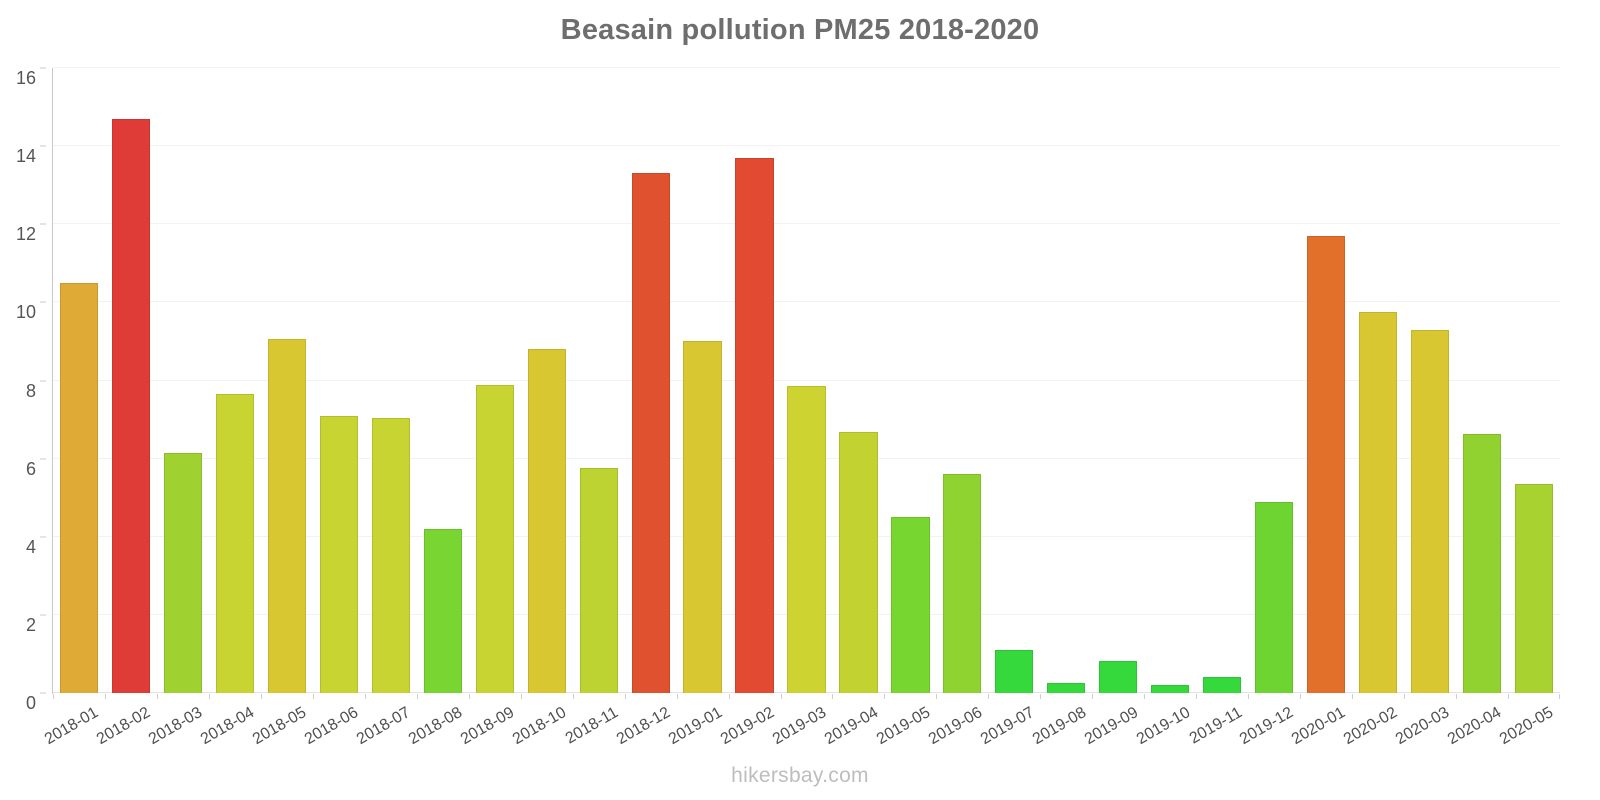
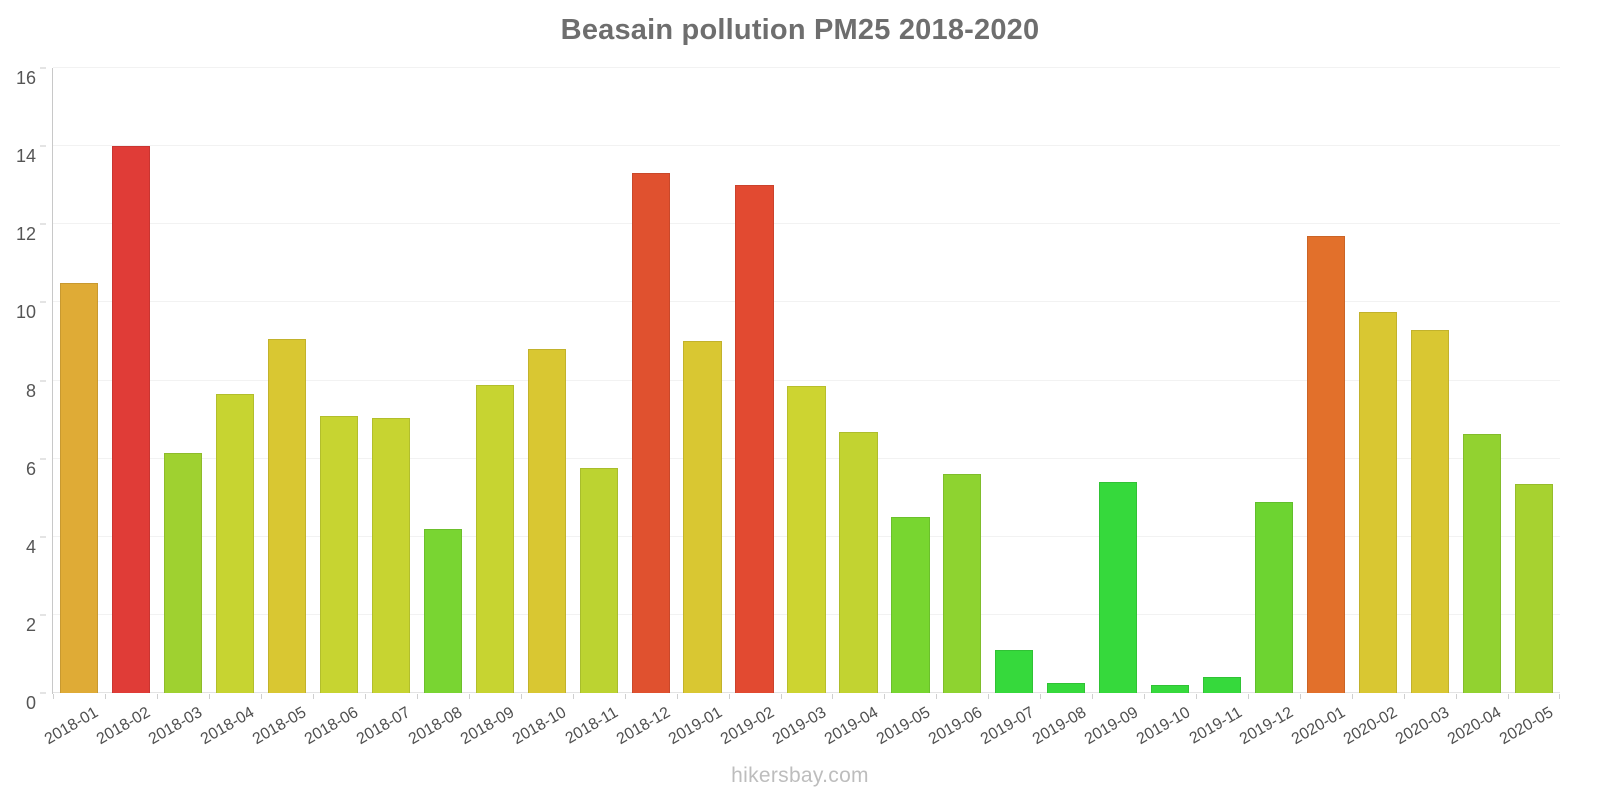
2018-02: 14.7 -> 14.0
2019-02: 13.7 -> 13.0
2019-09: 0.8 -> 5.4
